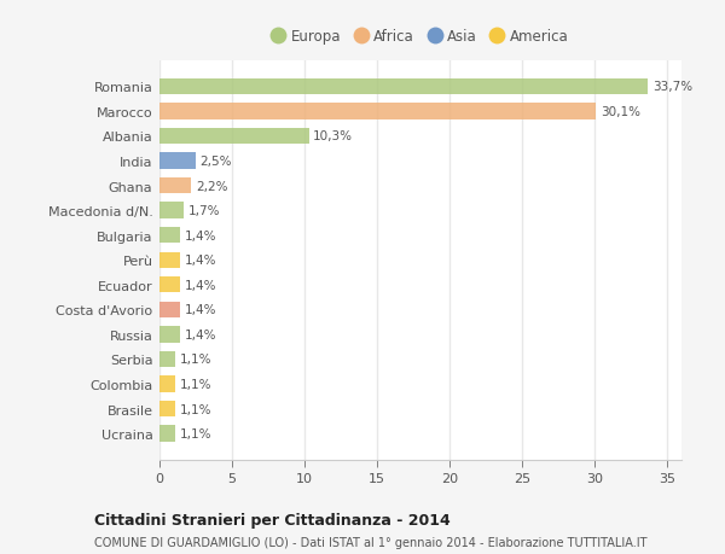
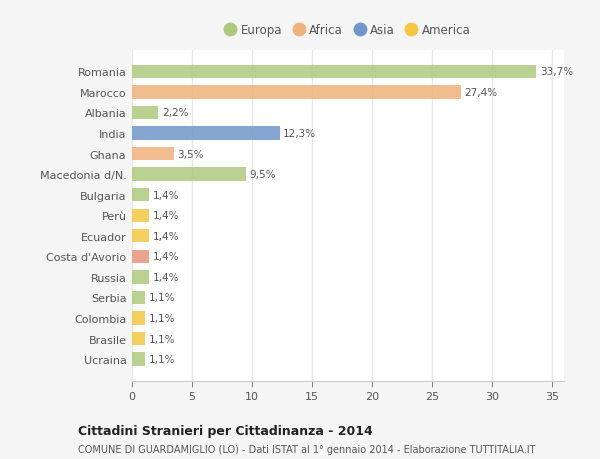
Marocco: 30,1% -> 27,4%
Albania: 10,3% -> 2,2%
India: 2,5% -> 12,3%
Ghana: 2,2% -> 3,5%
Macedonia d/N.: 1,7% -> 9,5%
